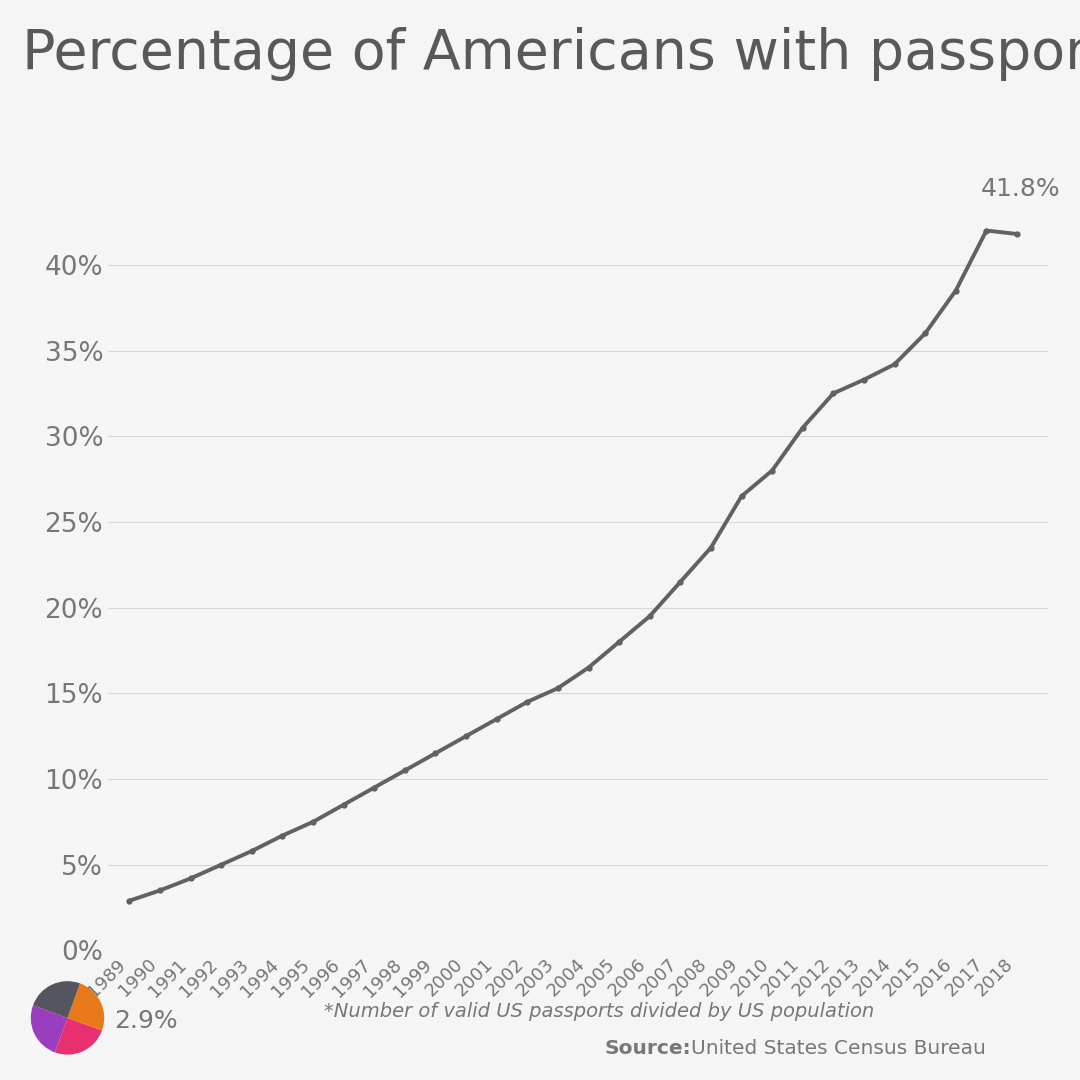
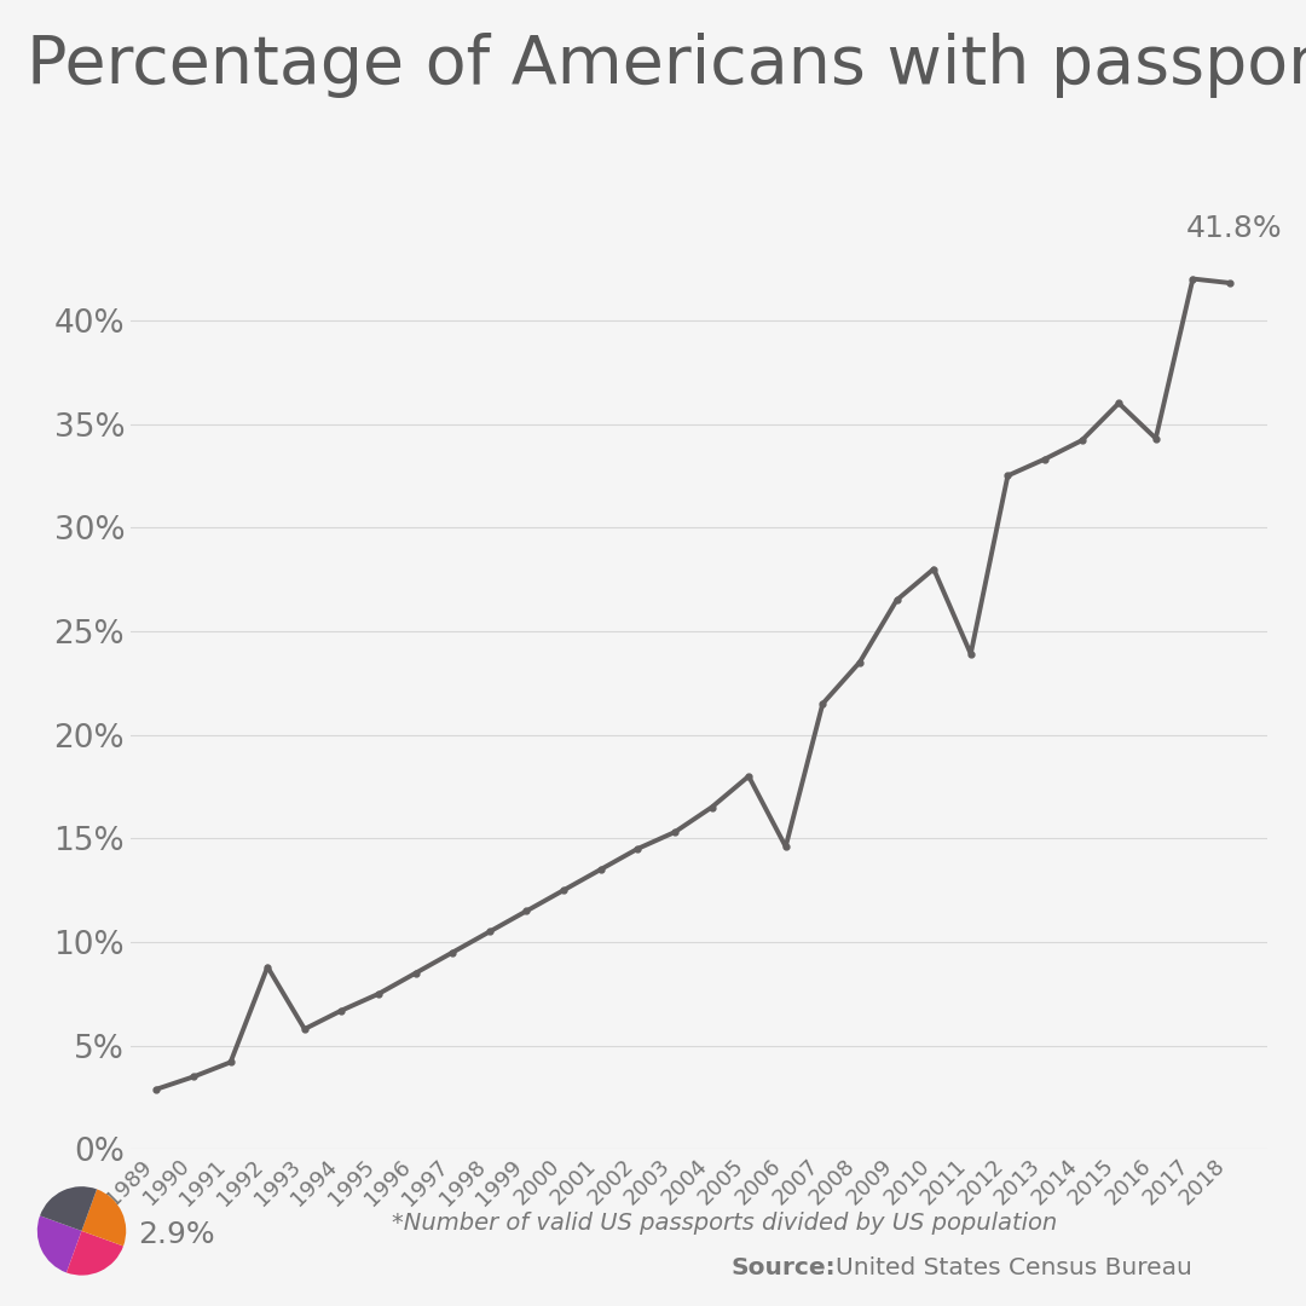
1992: 5.0% -> 8.8%
2006: 19.5% -> 14.6%
2011: 30.5% -> 23.9%
2016: 38.5% -> 34.3%
